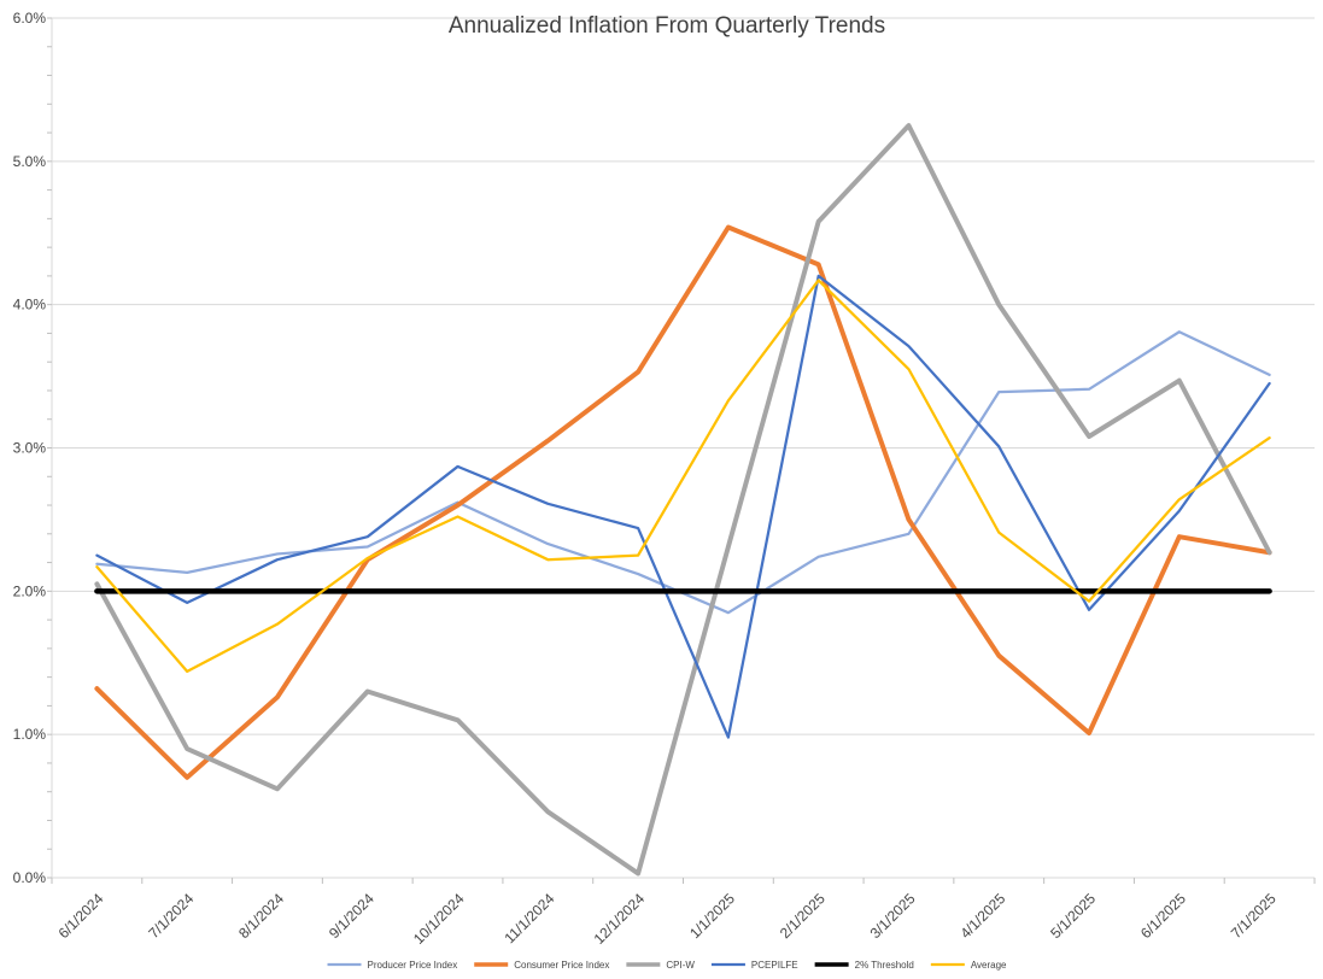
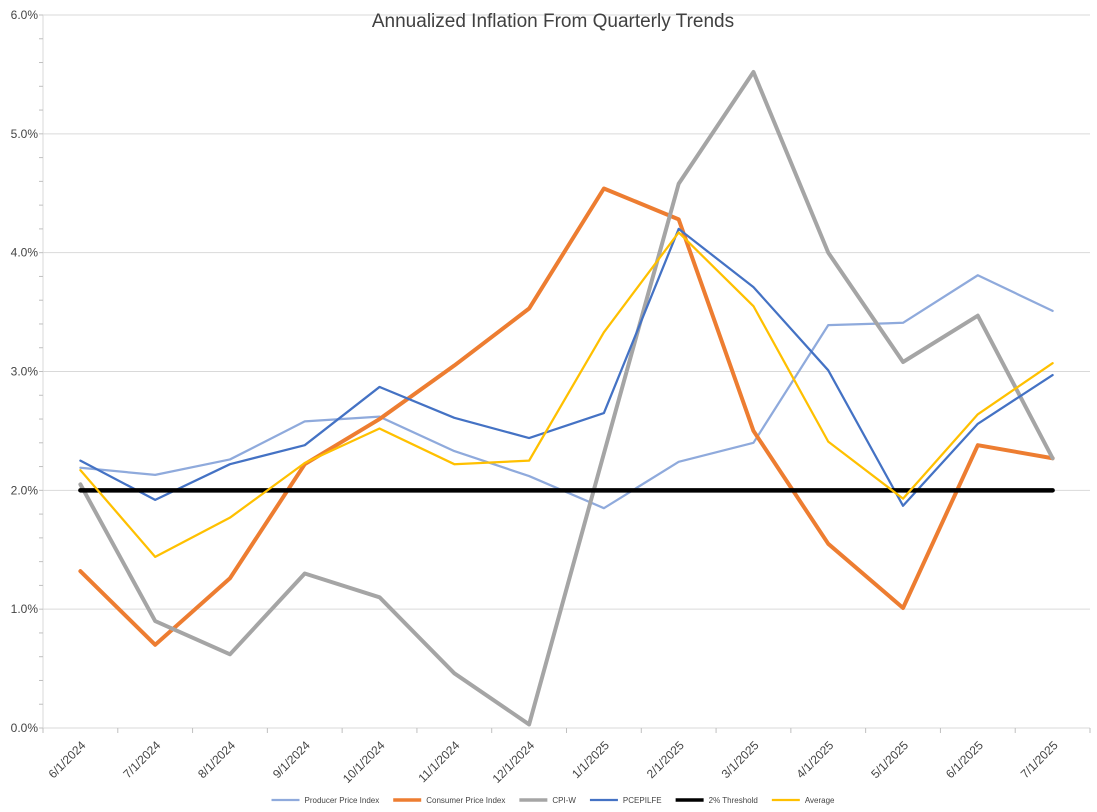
Producer Price Index/9/1/2024: 2.31% -> 2.58%
PCEPILFE/1/1/2025: 0.98% -> 2.65%
CPI-W/3/1/2025: 5.25% -> 5.52%
PCEPILFE/7/1/2025: 3.45% -> 2.97%
